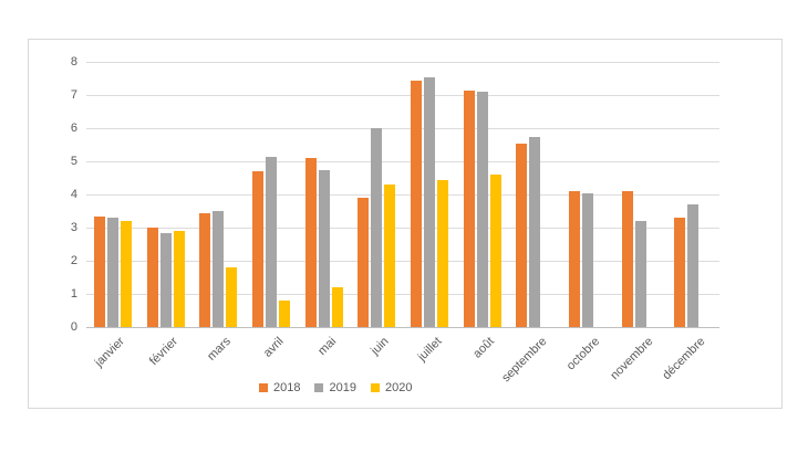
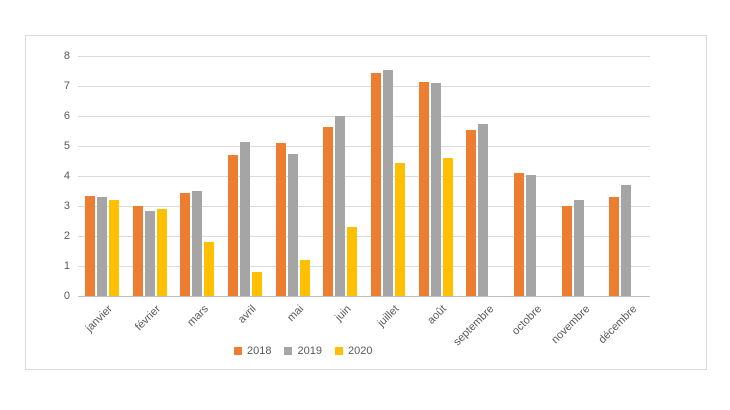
2018/juin: 3.9 -> 5.7
2020/juin: 4.3 -> 2.3
2018/novembre: 4.1 -> 3.0
